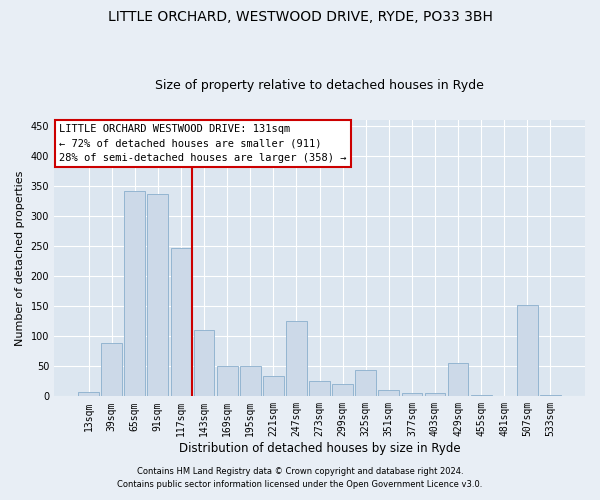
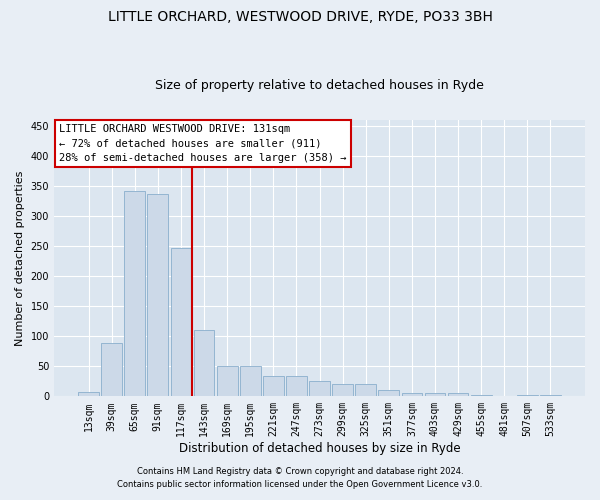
247sqm: 126 -> 33
325sqm: 44 -> 20
429sqm: 56 -> 5
507sqm: 152 -> 3
